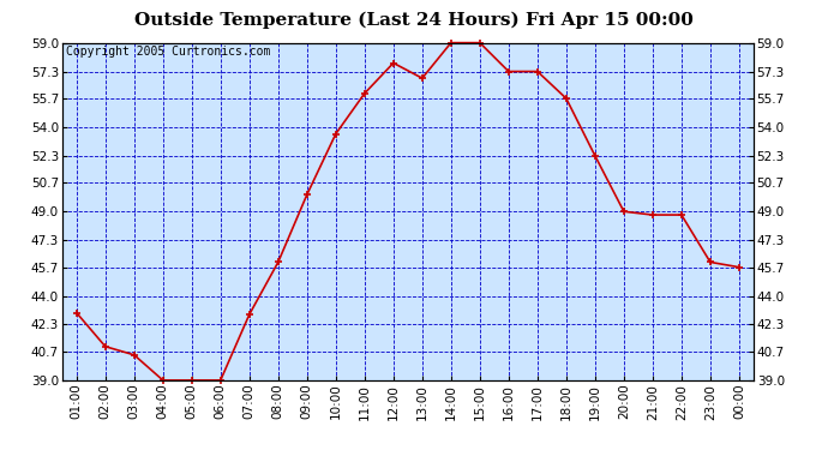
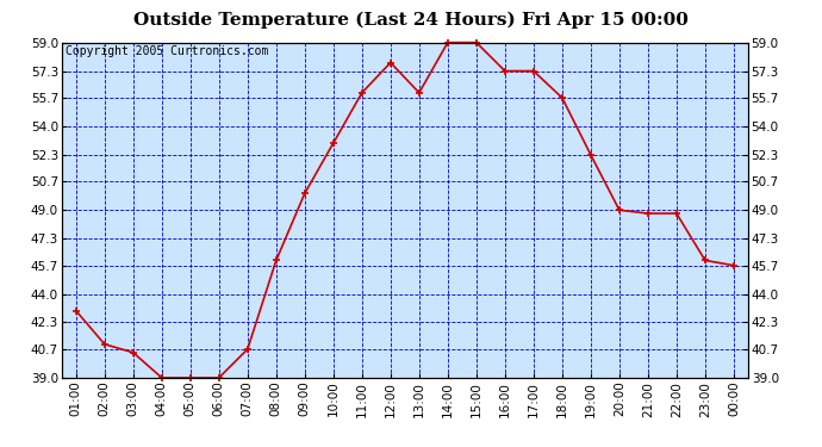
07:00: 42.9 -> 40.7
10:00: 53.6 -> 53.0
13:00: 56.9 -> 56.0
